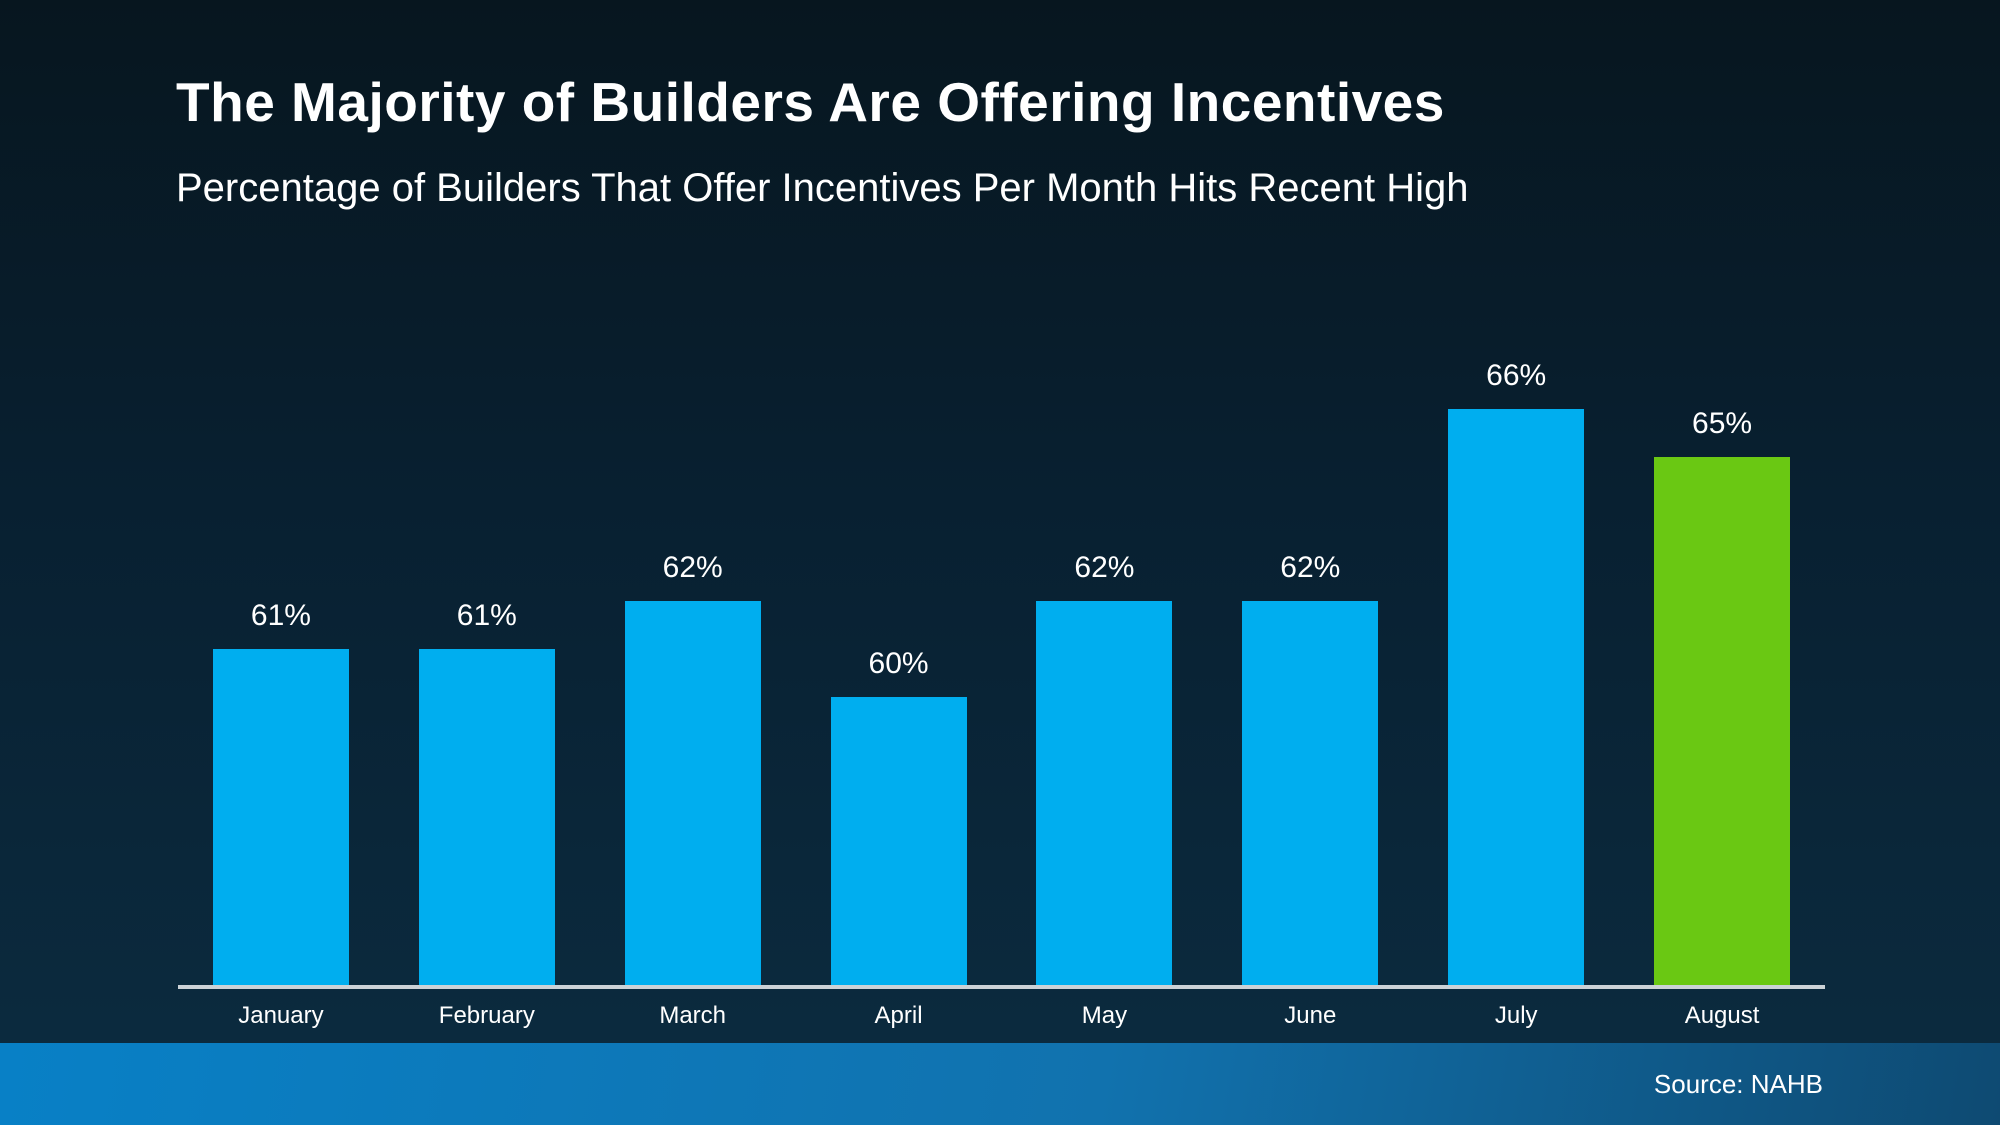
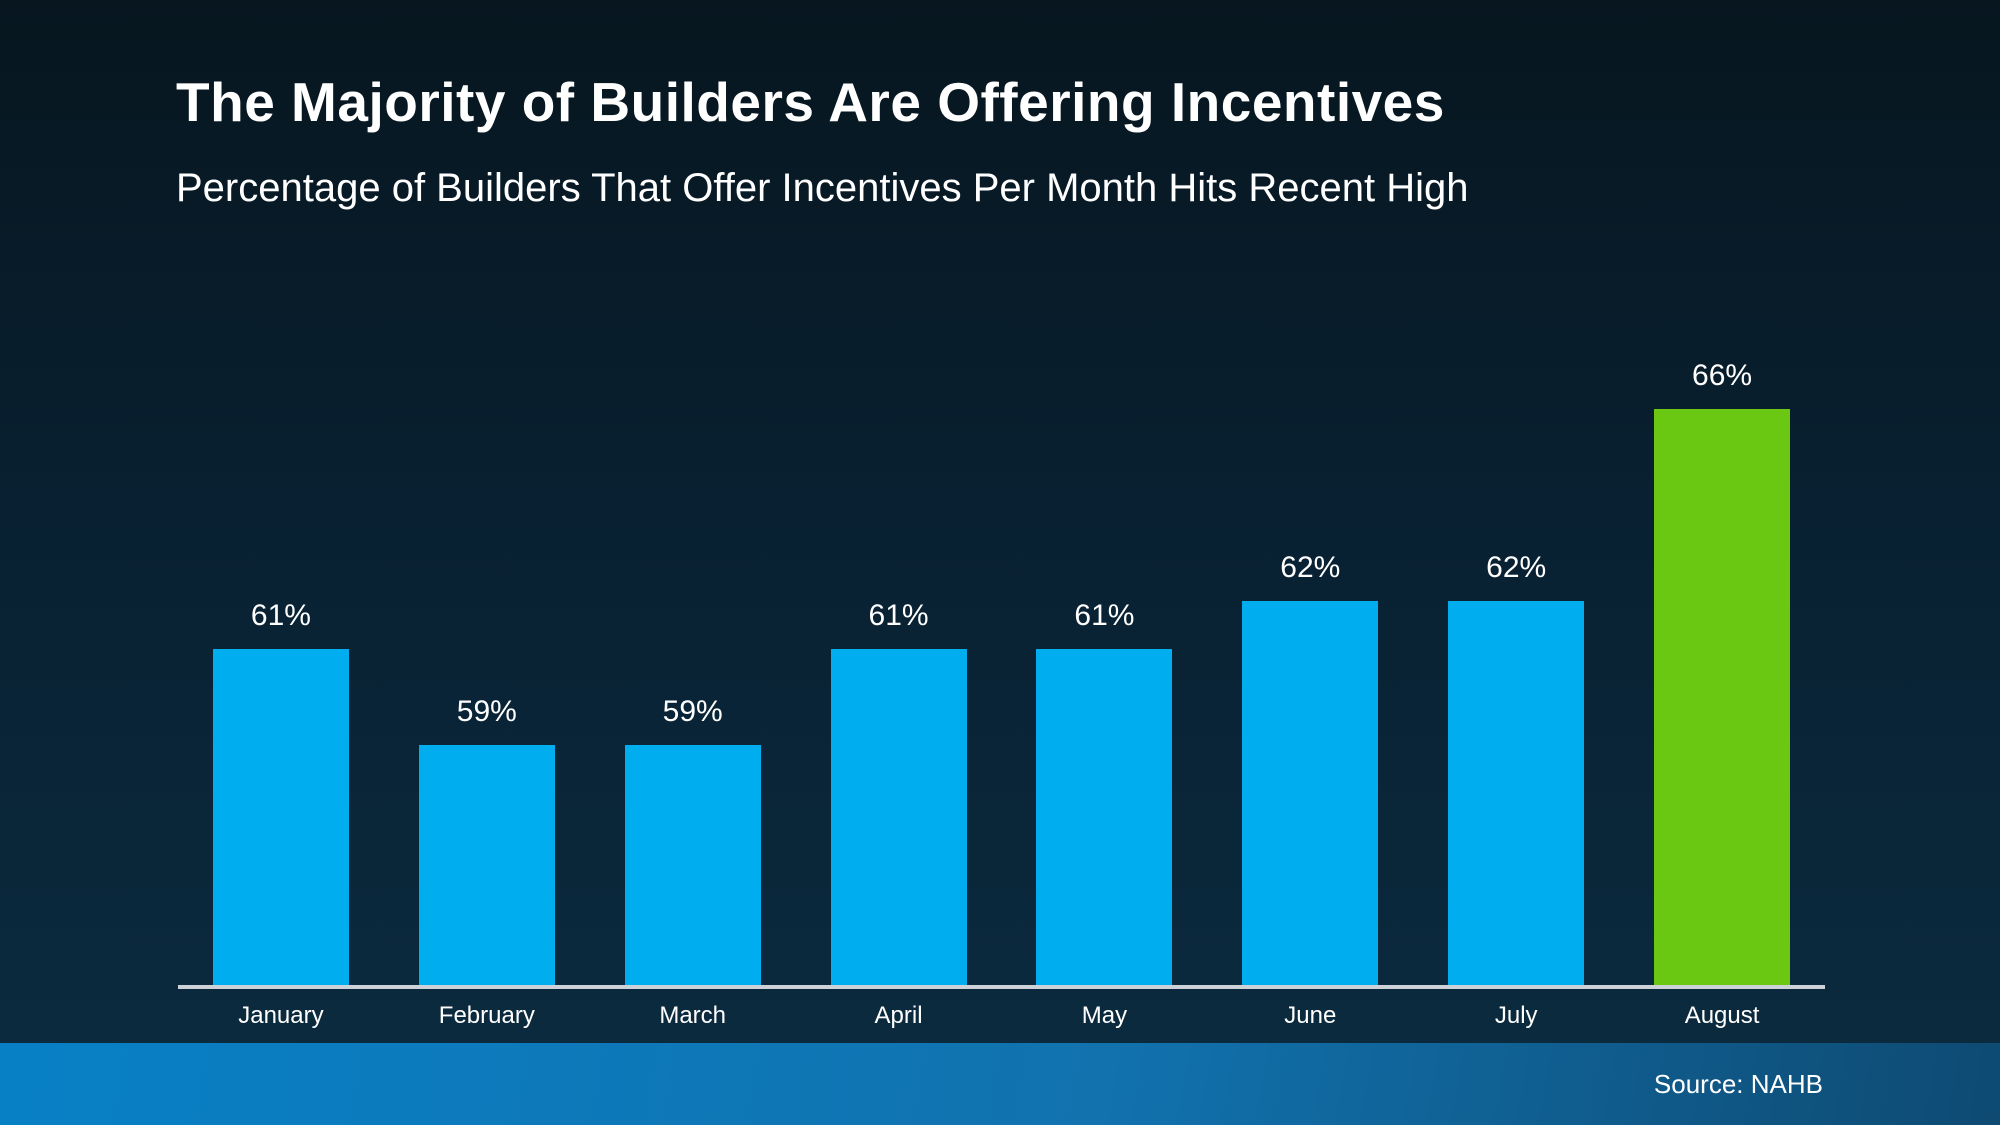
February: 61% -> 59%
March: 62% -> 59%
April: 60% -> 61%
May: 62% -> 61%
July: 66% -> 62%
August: 65% -> 66%
